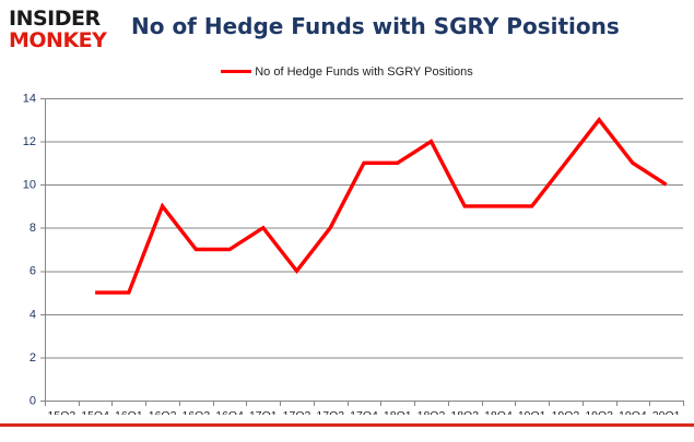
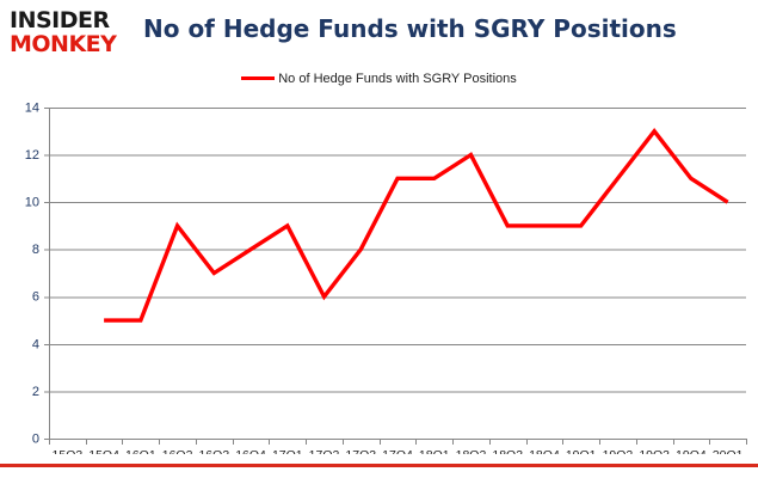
16Q4: 7 -> 8
17Q1: 8 -> 9
